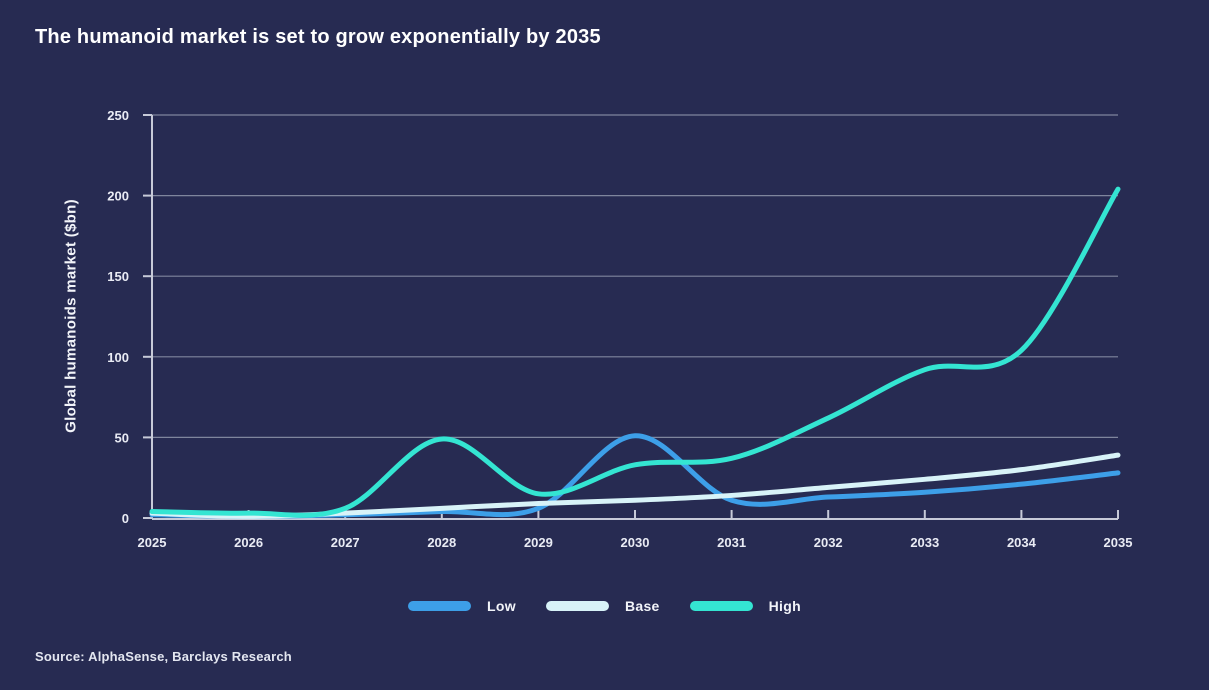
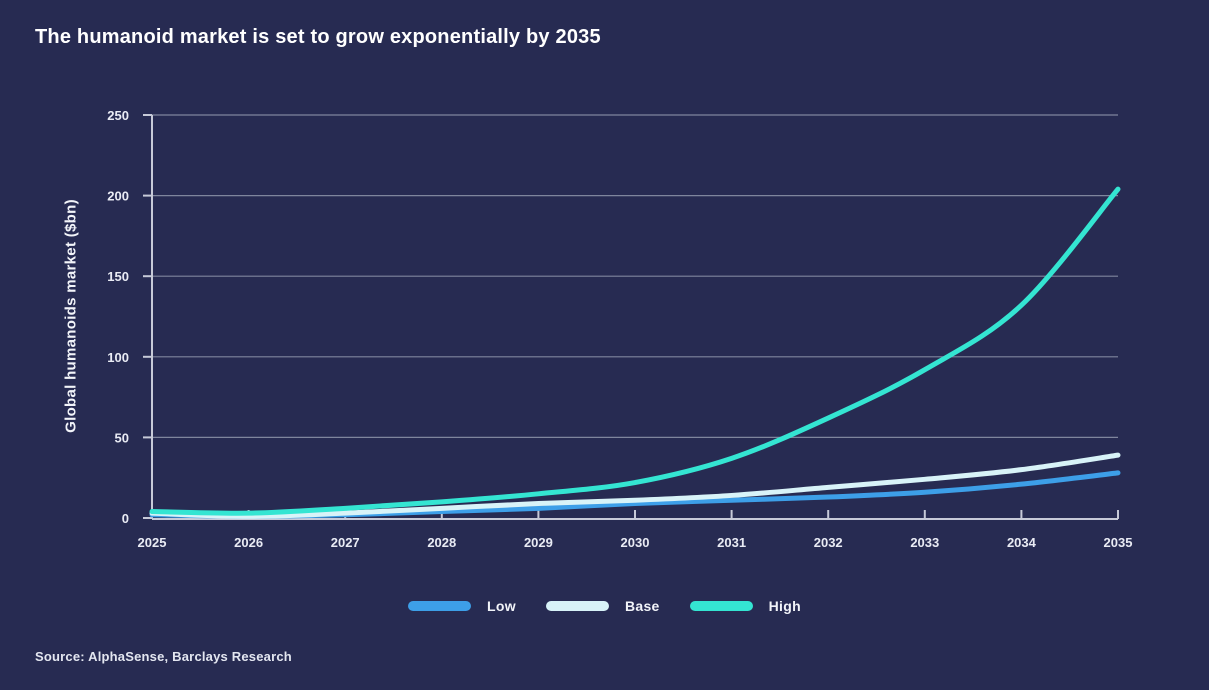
High/2028: 49 -> 10
Low/2030: 51 -> 9
High/2030: 33 -> 22
High/2034: 104 -> 132
